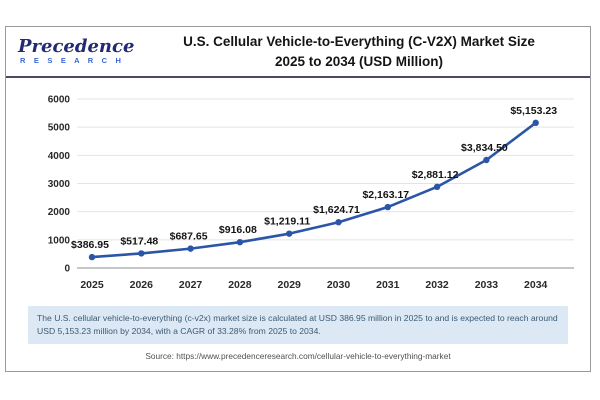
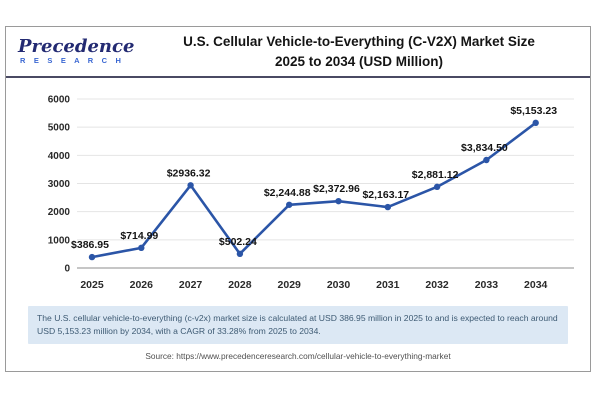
2026: $517.48 -> $714.99
2027: $687.65 -> $2936.32
2028: $916.08 -> $502.24
2029: $1,219.11 -> $2,244.88
2030: $1,624.71 -> $2,372.96
